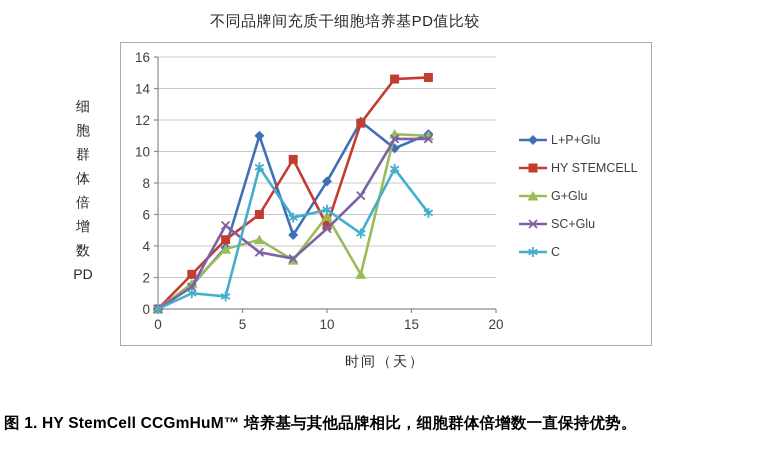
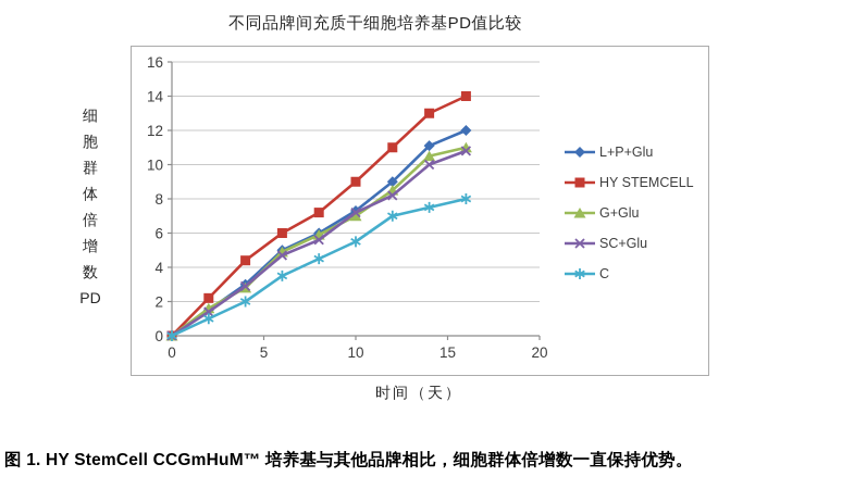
L+P+Glu/4: 3.9 -> 3.0
G+Glu/4: 3.8 -> 2.8
SC+Glu/4: 5.3 -> 2.9
C/4: 0.8 -> 2.0
L+P+Glu/6: 11.0 -> 5.0
G+Glu/6: 4.4 -> 4.9
SC+Glu/6: 3.6 -> 4.7
C/6: 9.0 -> 3.5
L+P+Glu/8: 4.7 -> 6.0
HY STEMCELL/8: 9.5 -> 7.2
G+Glu/8: 3.1 -> 5.9
SC+Glu/8: 3.2 -> 5.6
C/8: 5.8 -> 4.5
L+P+Glu/10: 8.1 -> 7.3
HY STEMCELL/10: 5.3 -> 9.0
G+Glu/10: 5.9 -> 7.0
SC+Glu/10: 5.1 -> 7.2
C/10: 6.3 -> 5.5
L+P+Glu/12: 11.9 -> 9.0
HY STEMCELL/12: 11.8 -> 11.0
G+Glu/12: 2.2 -> 8.5
SC+Glu/12: 7.2 -> 8.2
C/12: 4.8 -> 7.0
L+P+Glu/14: 10.2 -> 11.1
HY STEMCELL/14: 14.6 -> 13.0
G+Glu/14: 11.1 -> 10.5
SC+Glu/14: 10.8 -> 10.0
C/14: 8.9 -> 7.5
L+P+Glu/16: 11.1 -> 12.0
HY STEMCELL/16: 14.7 -> 14.0
C/16: 6.1 -> 8.0
